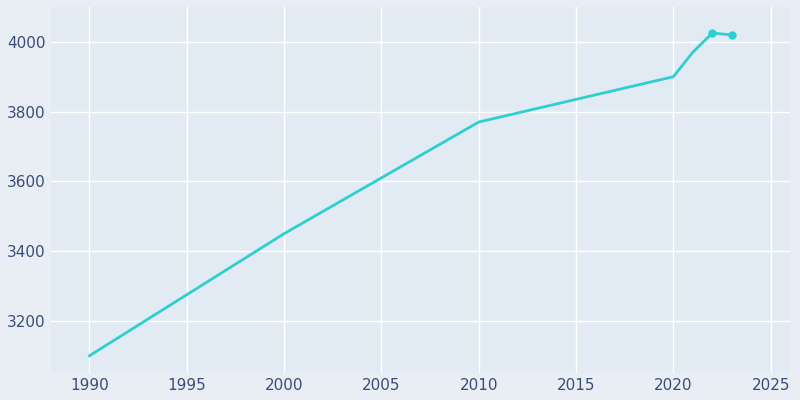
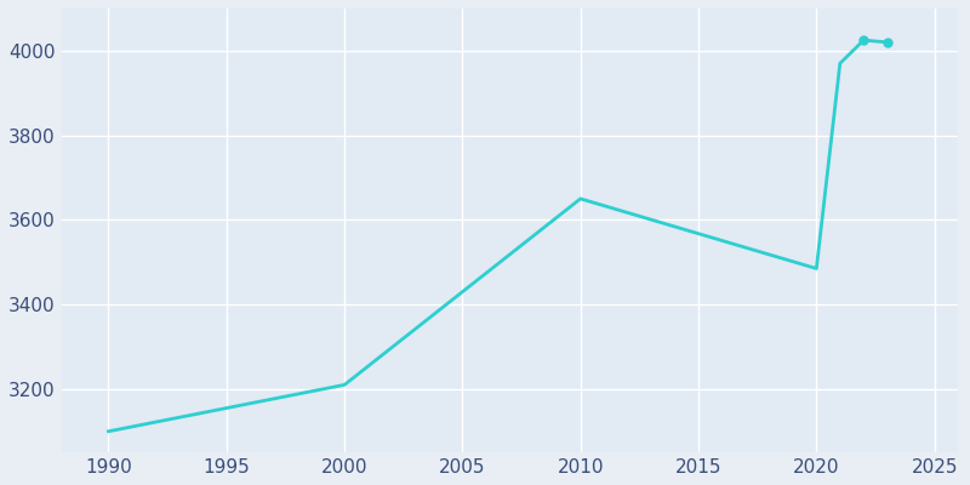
2000: 3450 -> 3210
2010: 3770 -> 3650
2020: 3900 -> 3485
